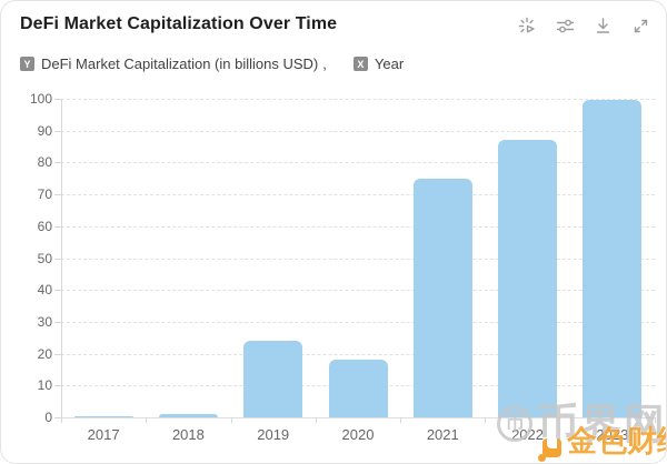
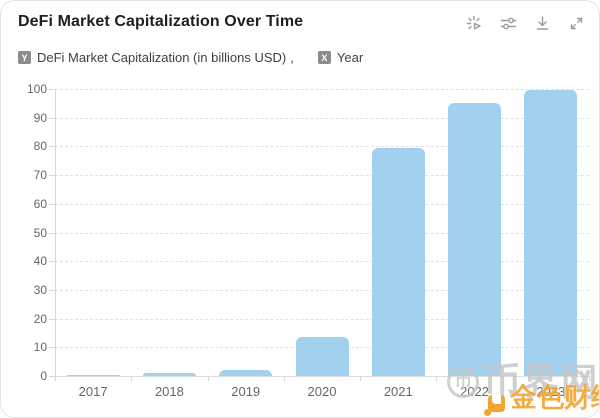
2019: 24 -> 2
2020: 18 -> 14
2021: 75 -> 80
2022: 87 -> 95
